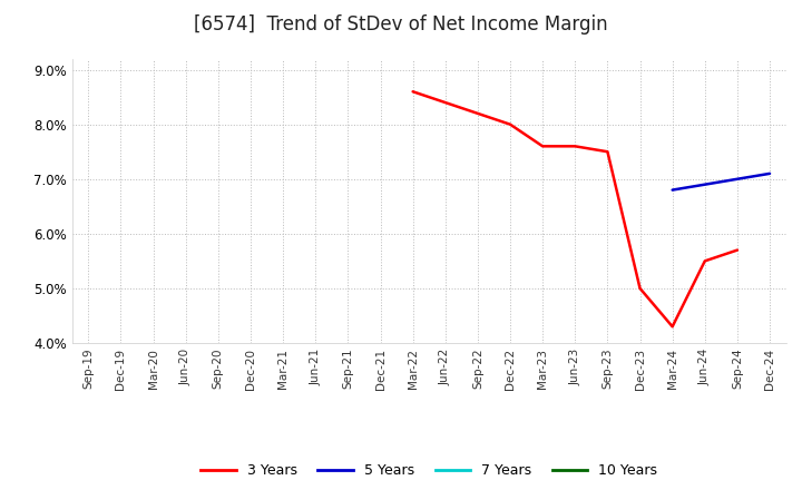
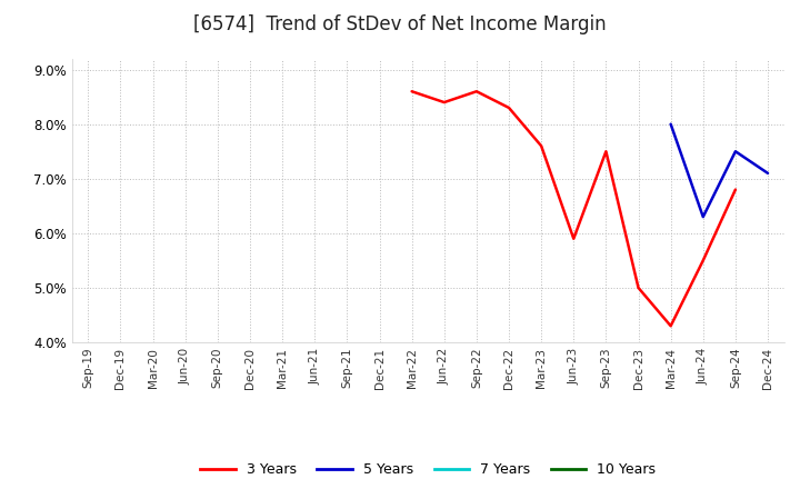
3 Years/Sep-22: 8.2% -> 8.6%
3 Years/Dec-22: 8.0% -> 8.3%
3 Years/Jun-23: 7.6% -> 5.9%
5 Years/Mar-24: 6.8% -> 8.0%
5 Years/Jun-24: 6.9% -> 6.3%
3 Years/Sep-24: 5.7% -> 6.8%
5 Years/Sep-24: 7.0% -> 7.5%
